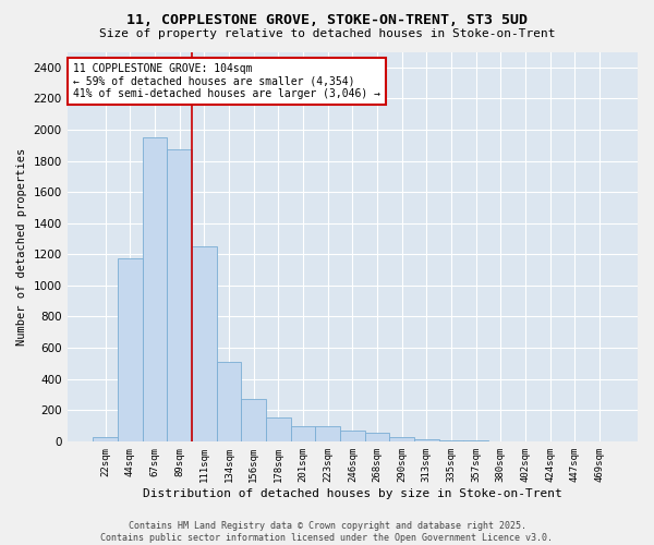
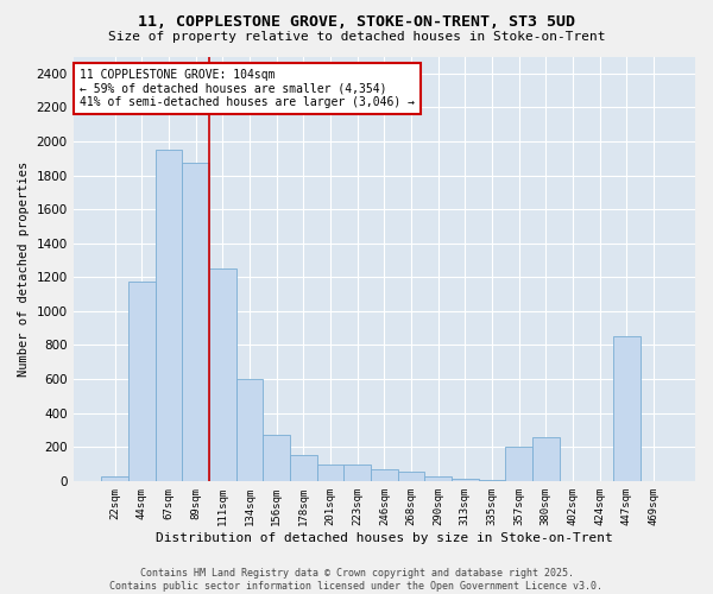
134sqm: 510 -> 600
357sqm: 0 -> 200
380sqm: 0 -> 260
447sqm: 0 -> 850
